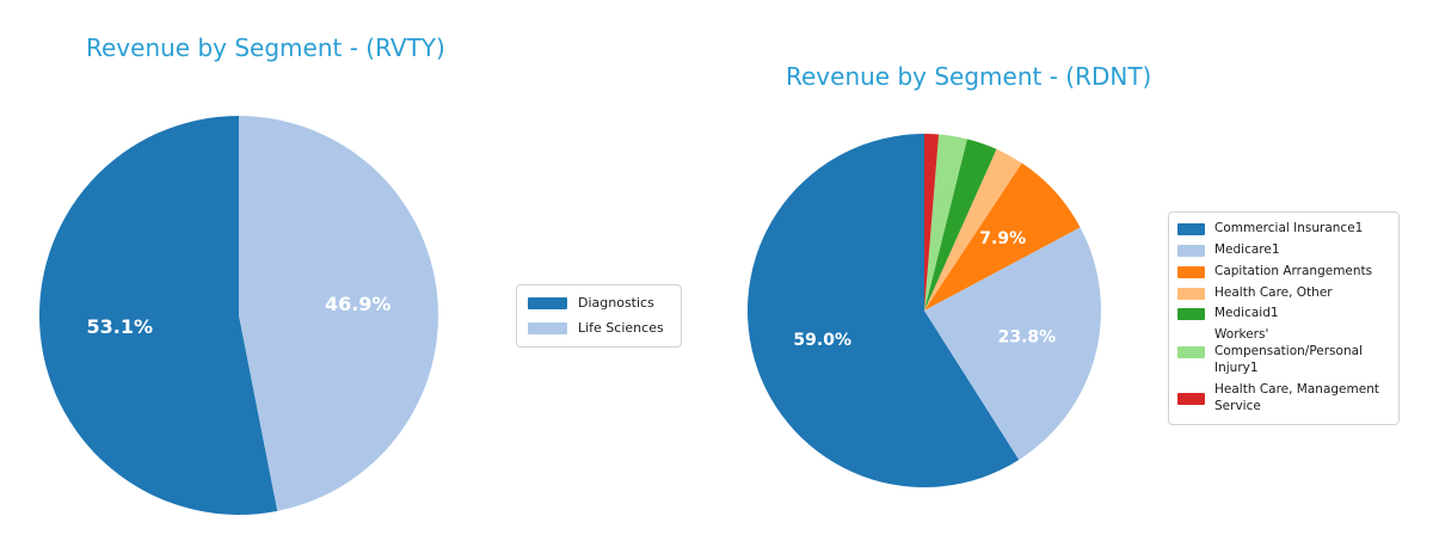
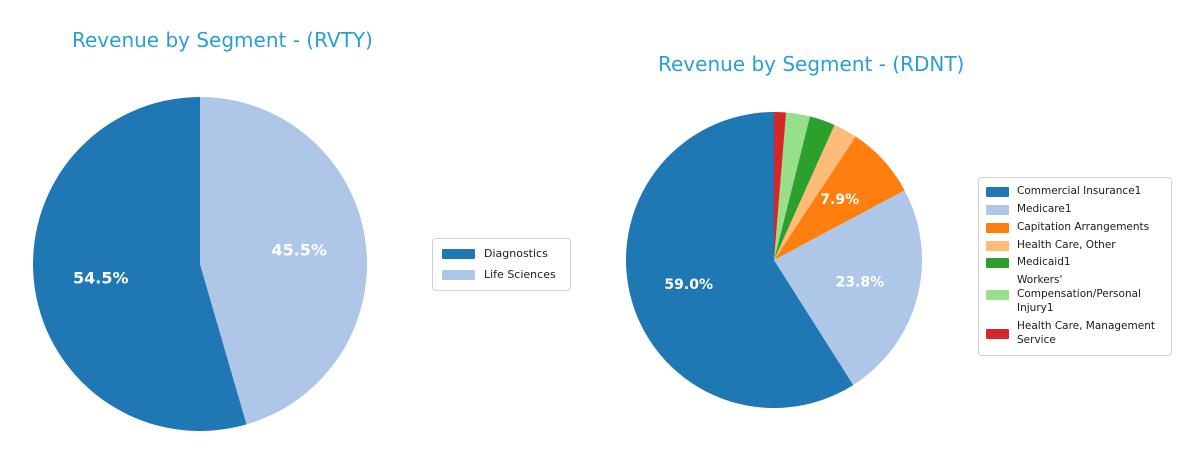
Revenue by Segment - (RVTY)/Diagnostics: 53.1% -> 54.5%
Revenue by Segment - (RVTY)/Life Sciences: 46.9% -> 45.5%
